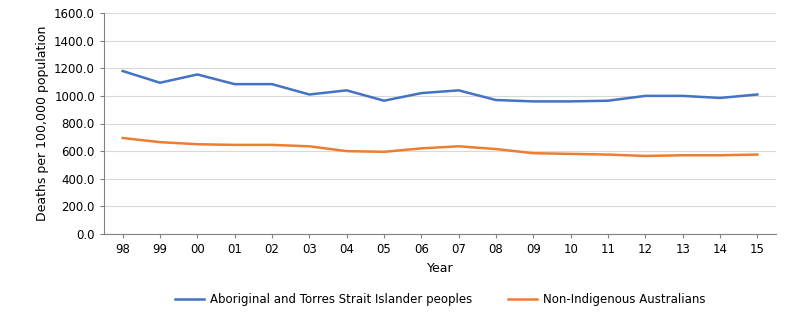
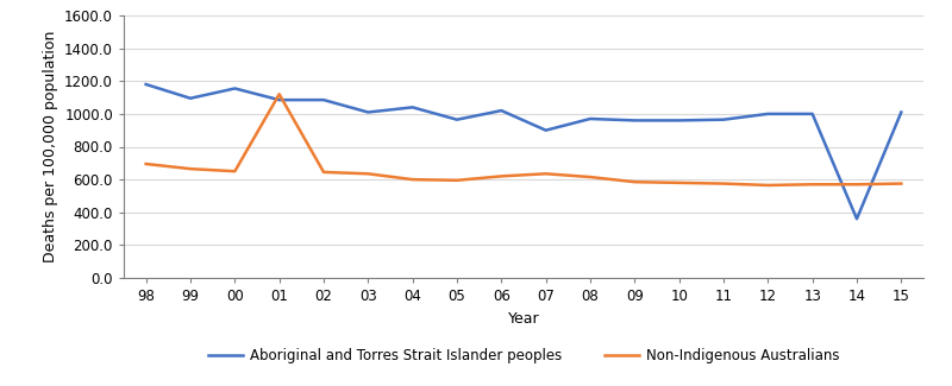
Non-Indigenous Australians/01: 640 -> 1120
Aboriginal and Torres Strait Islander peoples/07: 1040 -> 900
Aboriginal and Torres Strait Islander peoples/14: 980 -> 360
